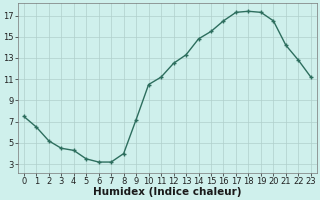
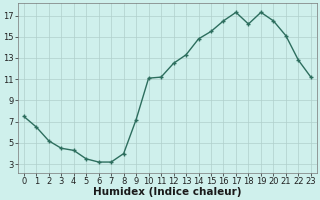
10: 10.5 -> 11.1
18: 17.4 -> 16.2
21: 14.2 -> 15.1
